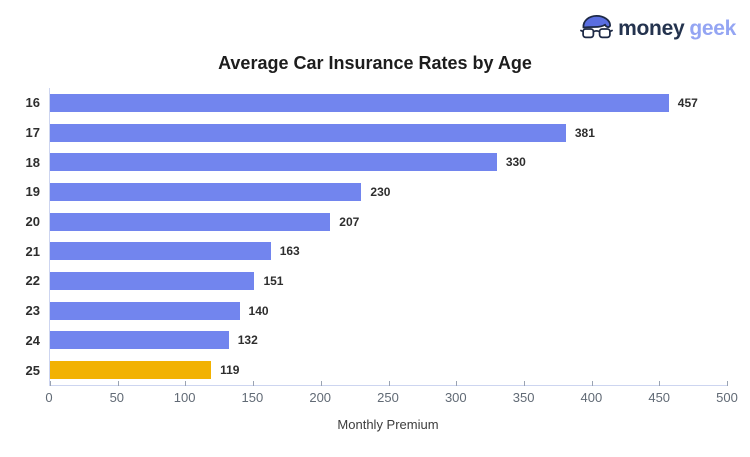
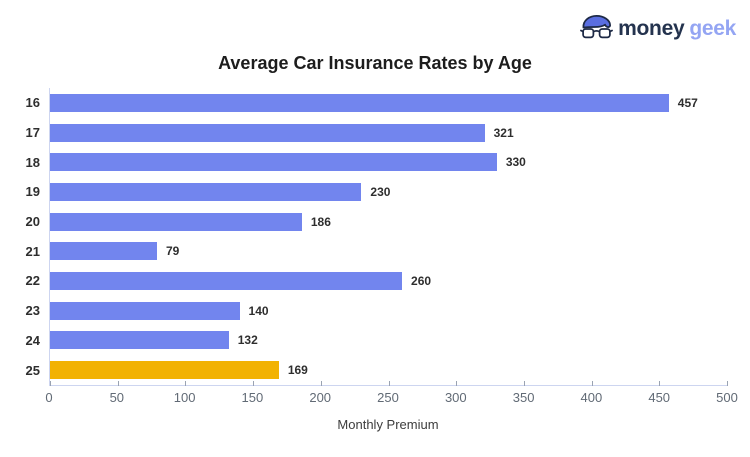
17: 381 -> 321
20: 207 -> 186
21: 163 -> 79
22: 151 -> 260
25: 119 -> 169
